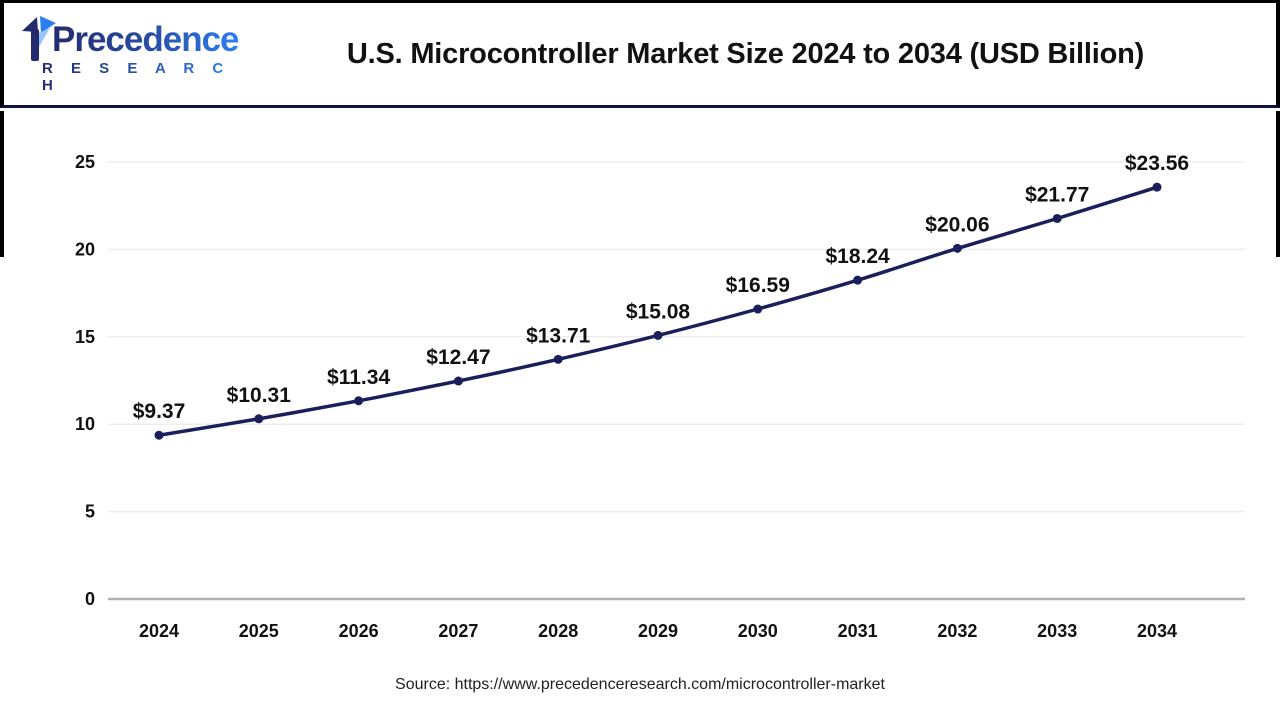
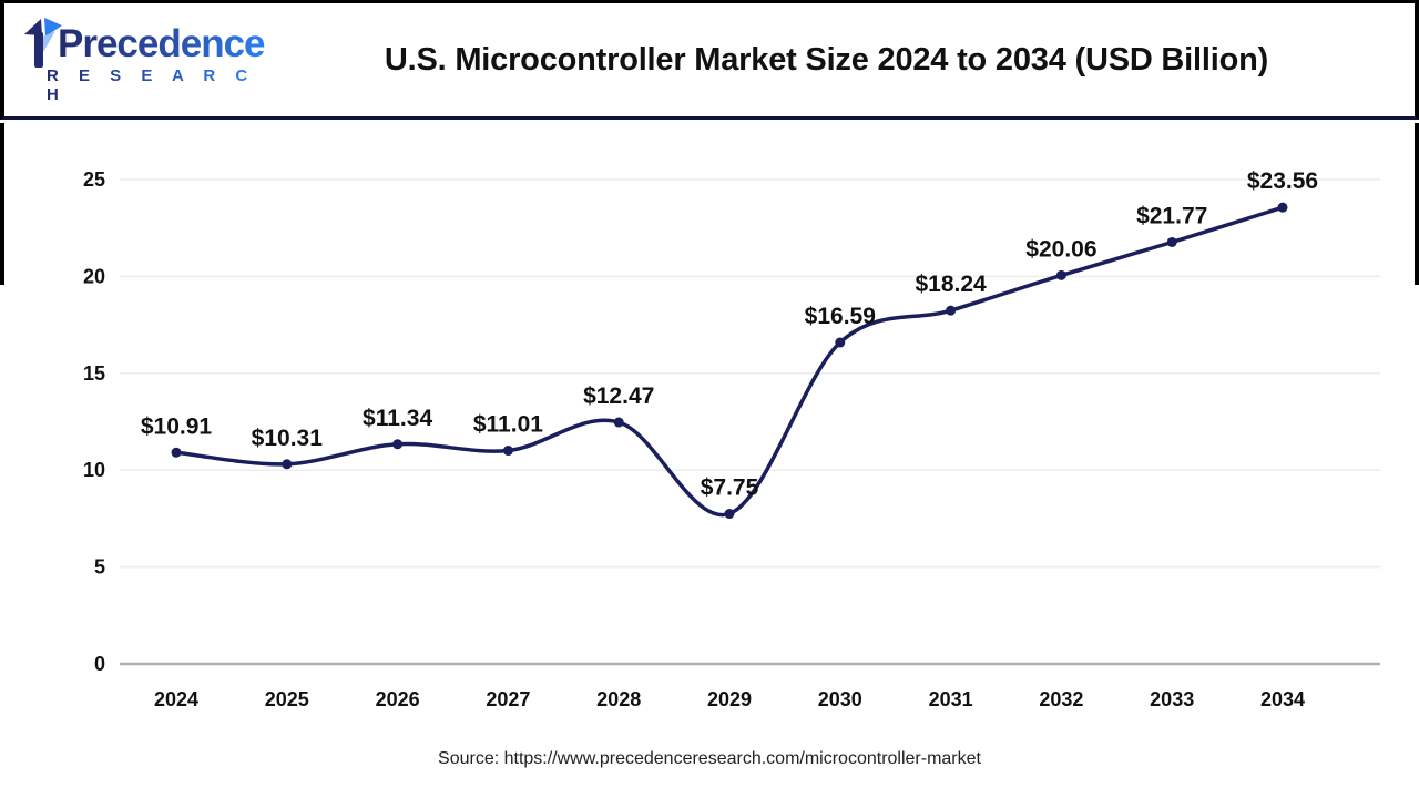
2024: $9.37 -> $10.91
2027: $12.47 -> $11.01
2028: $13.71 -> $12.47
2029: $15.08 -> $7.75
